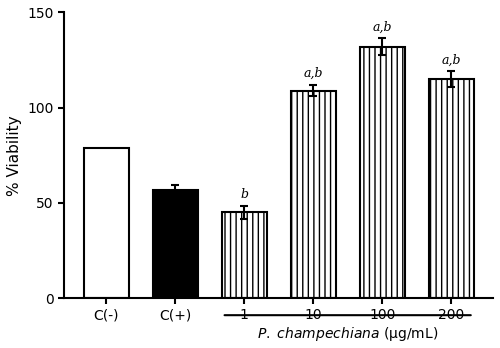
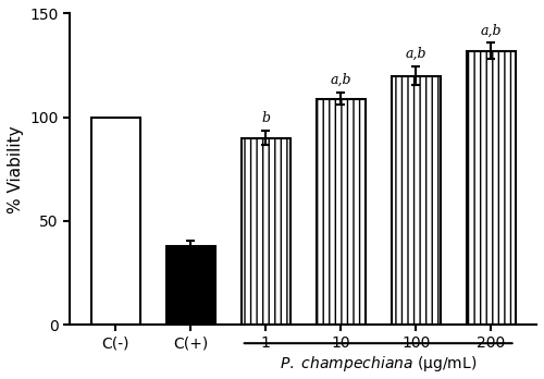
C(-): 79 -> 100
C(+): 57 -> 38
1: 45 -> 90
100: 132 -> 120
200: 115 -> 132
